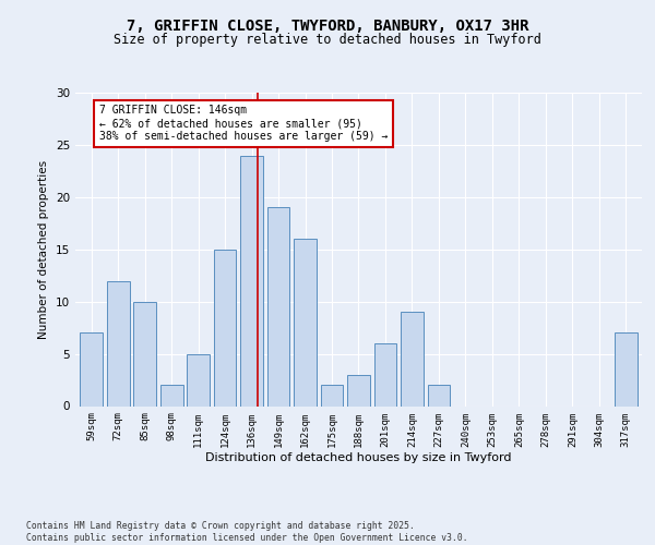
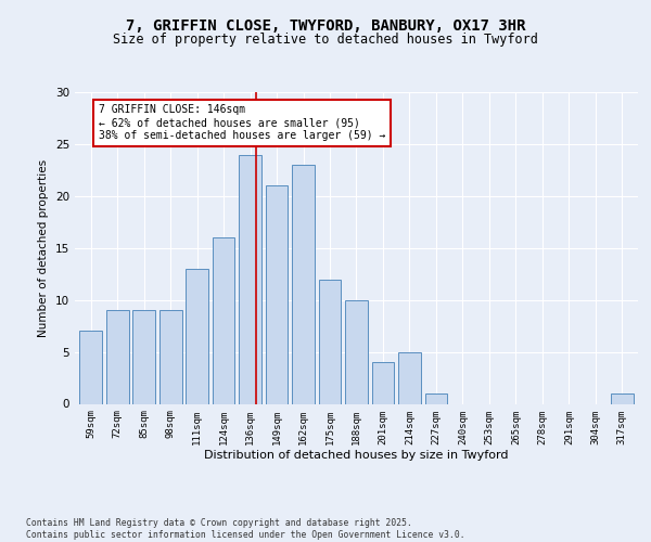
72sqm: 12 -> 9
85sqm: 10 -> 9
98sqm: 2 -> 9
111sqm: 5 -> 13
124sqm: 15 -> 16
149sqm: 19 -> 21
162sqm: 16 -> 23
175sqm: 2 -> 12
188sqm: 3 -> 10
201sqm: 6 -> 4
214sqm: 9 -> 5
227sqm: 2 -> 1
317sqm: 7 -> 1
